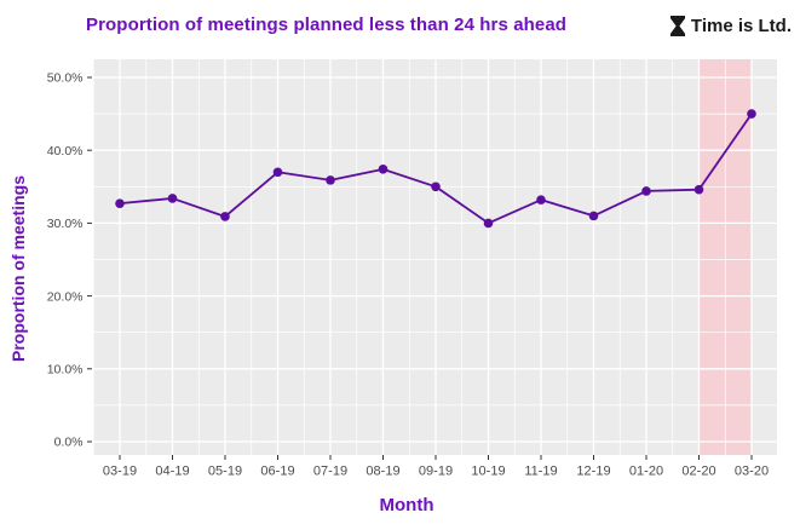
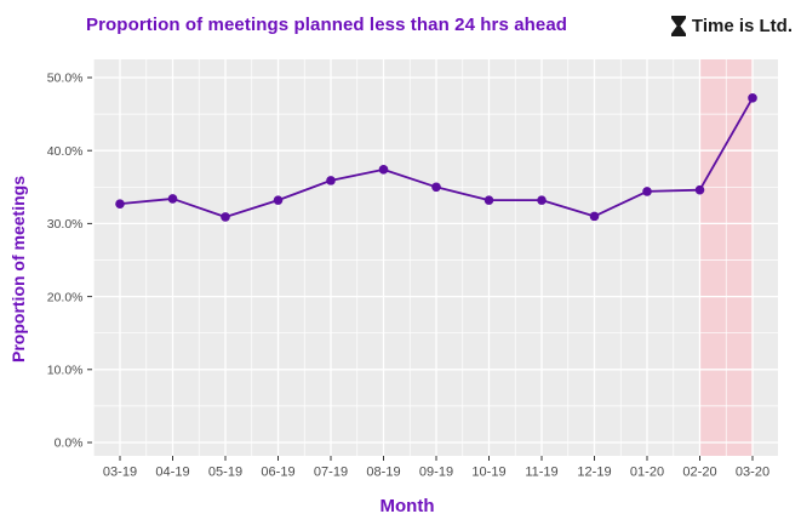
06-19: 37% -> 33%
10-19: 30% -> 33%
03-20: 45% -> 47%
